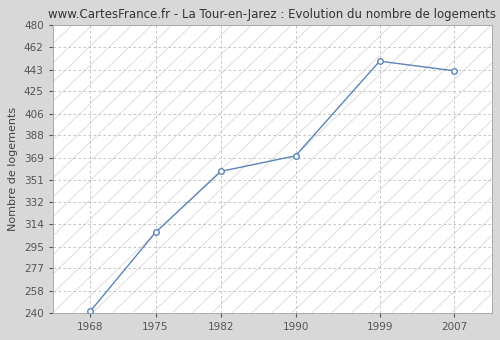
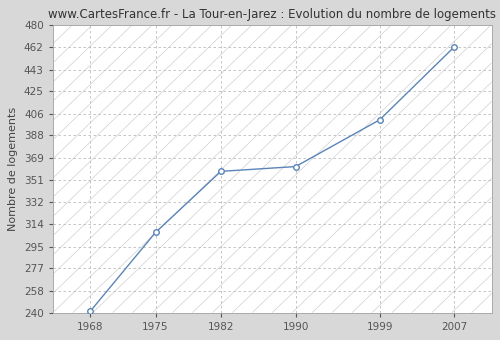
1990: 371 -> 362
1999: 450 -> 401
2007: 442 -> 462
